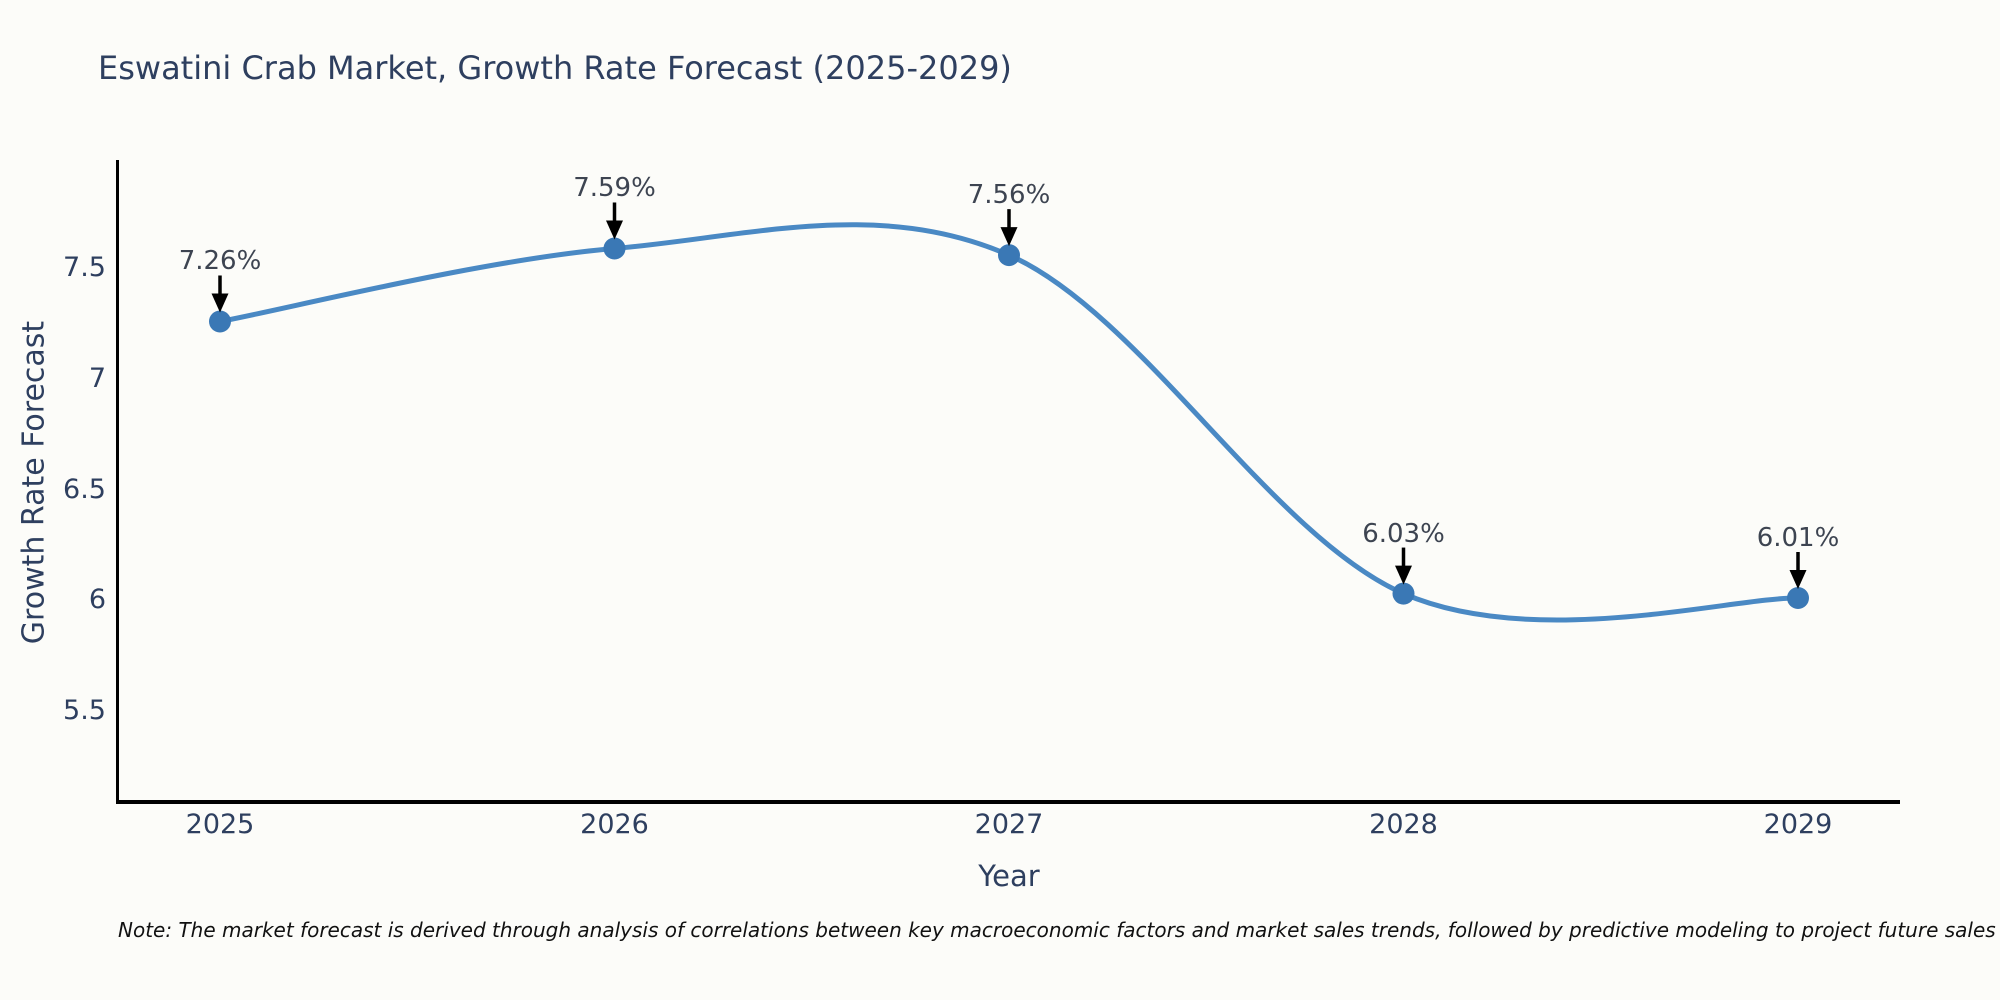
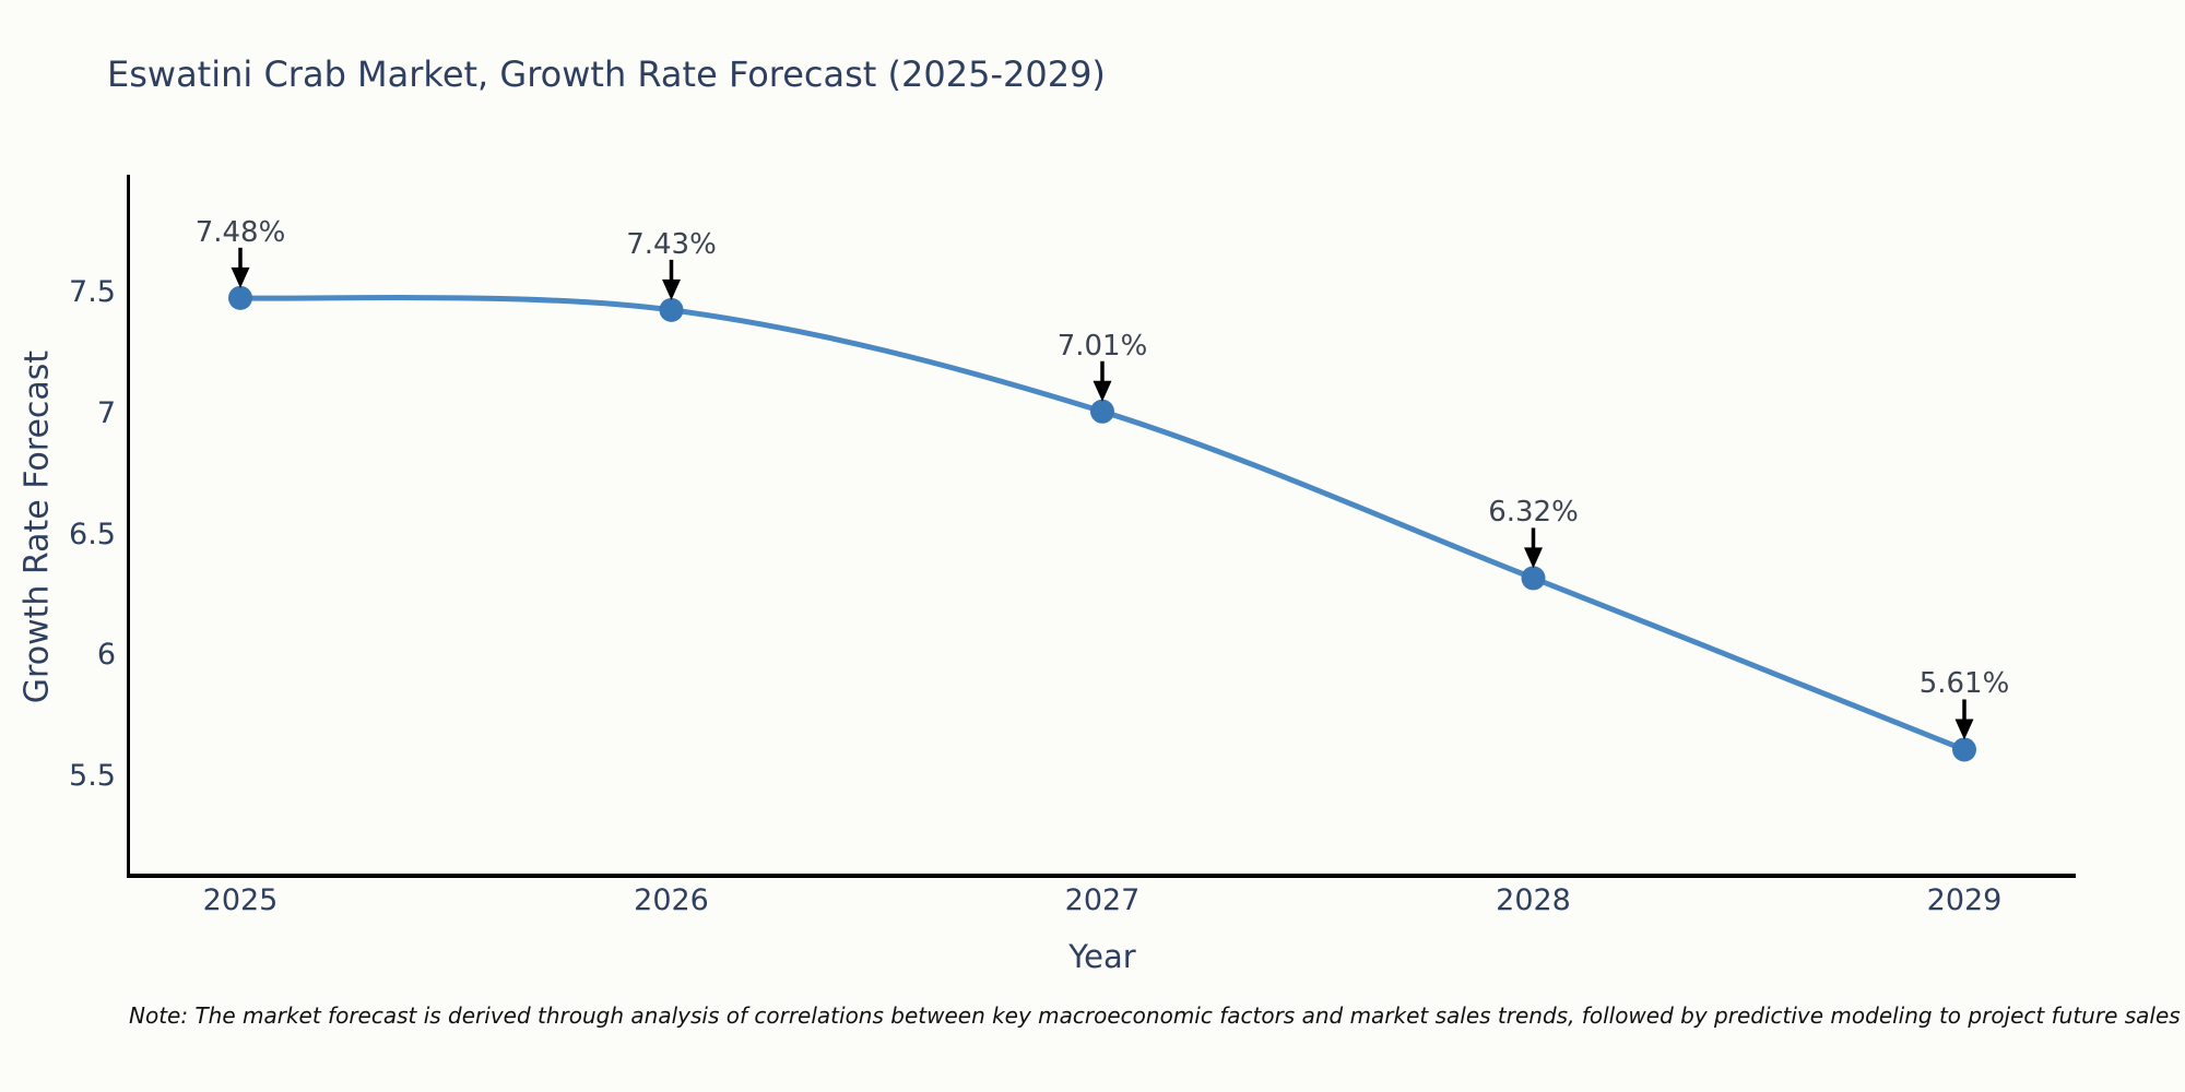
2025: 7.26% -> 7.48%
2026: 7.59% -> 7.43%
2027: 7.56% -> 7.01%
2028: 6.03% -> 6.32%
2029: 6.01% -> 5.61%
